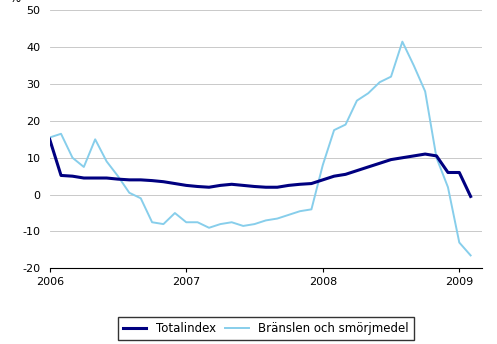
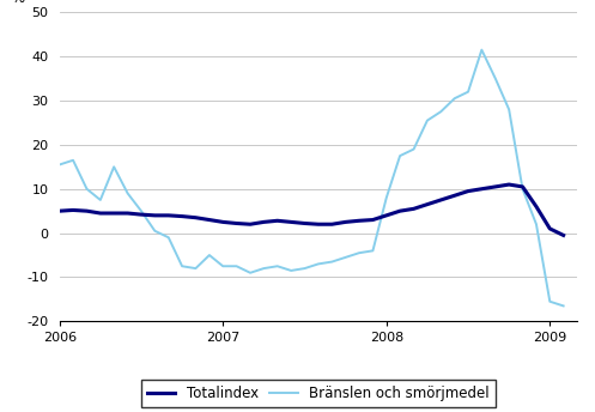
Totalindex/2006: 15.0 -> 5.0
Totalindex/2009: 6.0 -> 1.0
Bränslen och smörjmedel/2009: -13.0 -> -15.5
